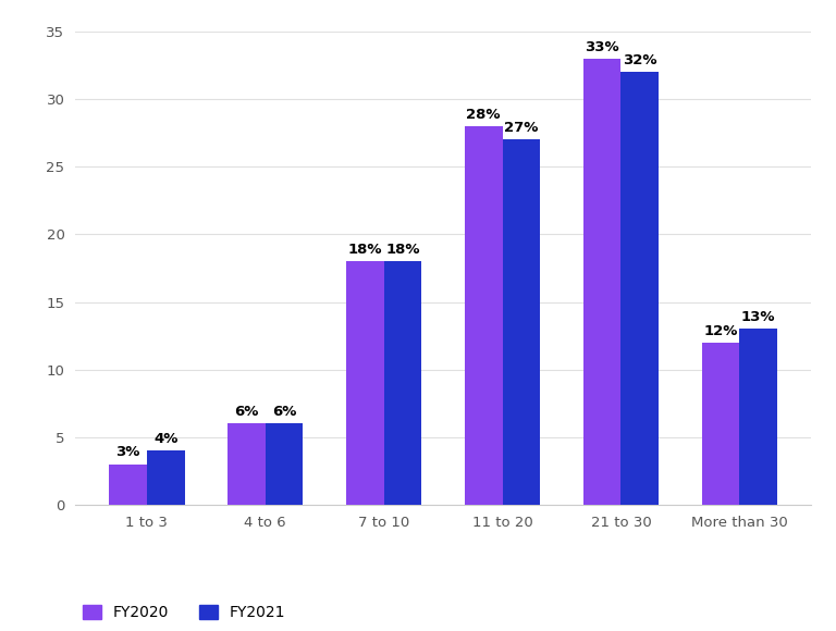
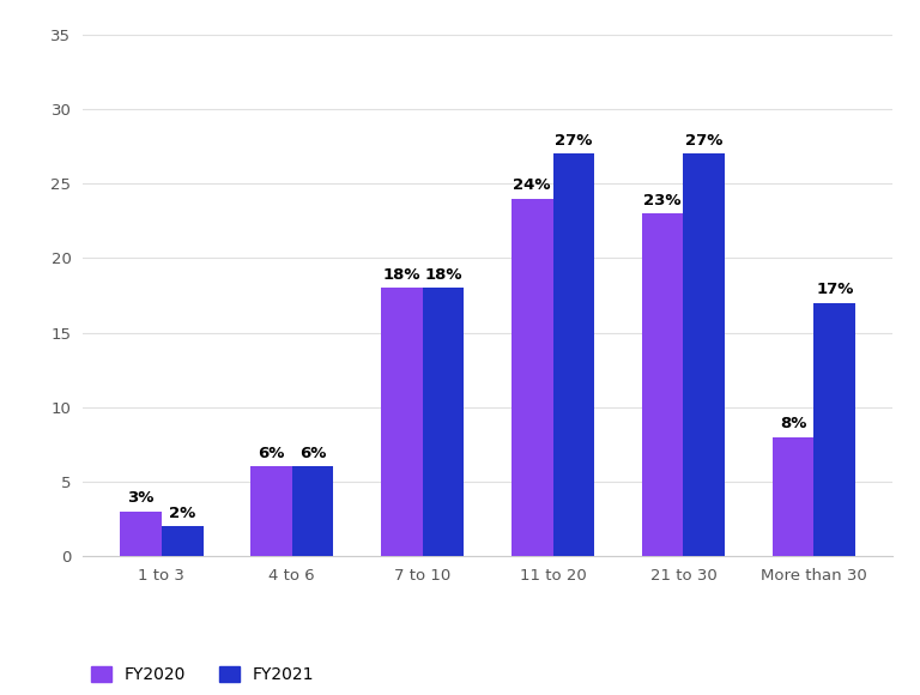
FY2021/1 to 3: 4% -> 2%
FY2020/11 to 20: 28% -> 24%
FY2020/21 to 30: 33% -> 23%
FY2021/21 to 30: 32% -> 27%
FY2020/More than 30: 12% -> 8%
FY2021/More than 30: 13% -> 17%
